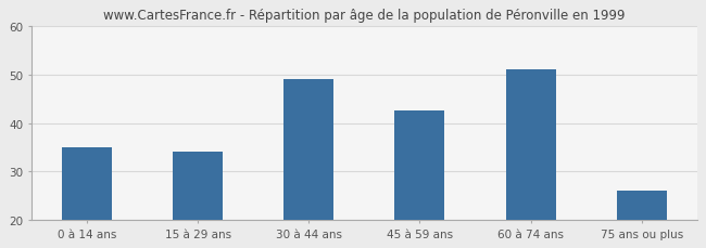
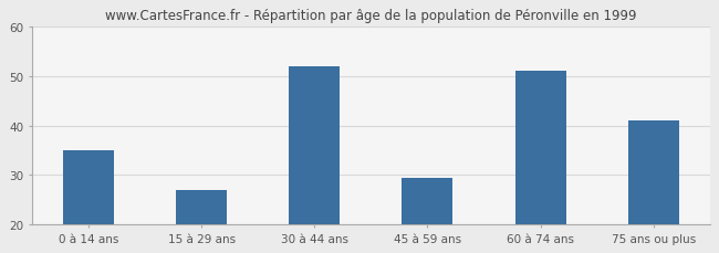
15 à 29 ans: 34.0 -> 27.0
30 à 44 ans: 49.0 -> 52.0
45 à 59 ans: 42.5 -> 29.5
75 ans ou plus: 26.0 -> 41.0
